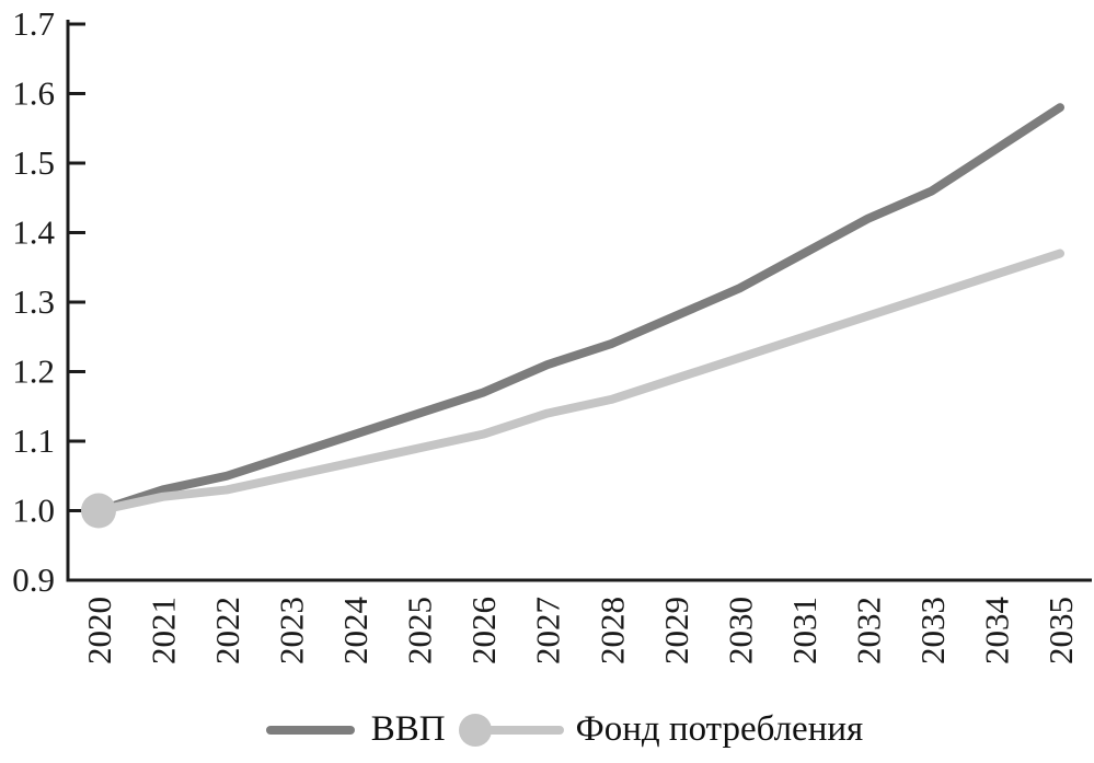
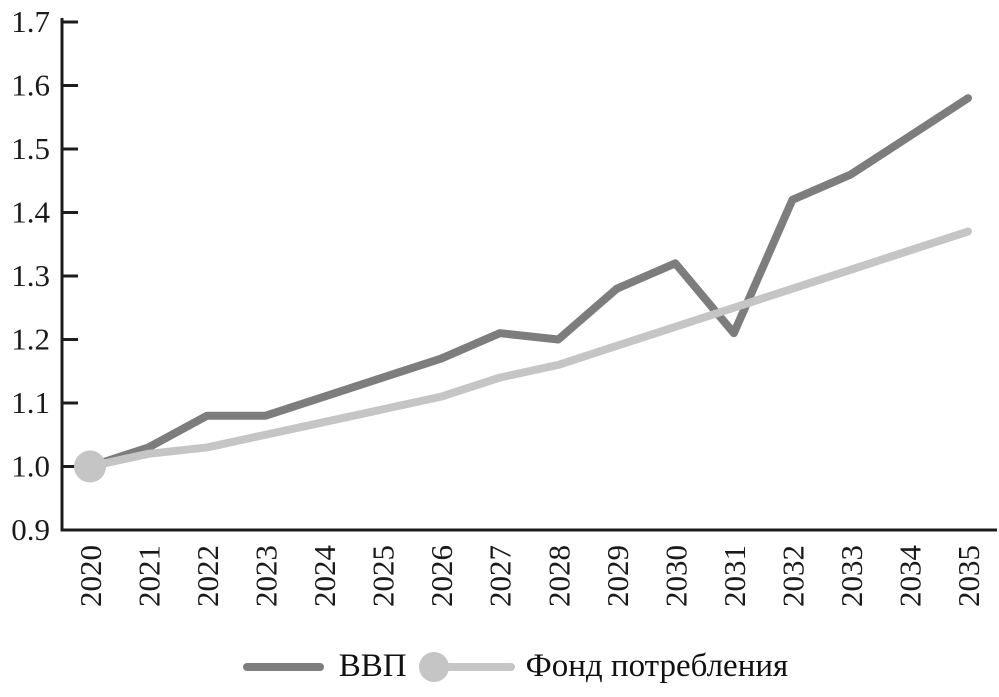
ВВП/2022: 1.05 -> 1.08
ВВП/2028: 1.24 -> 1.20
ВВП/2031: 1.37 -> 1.21
